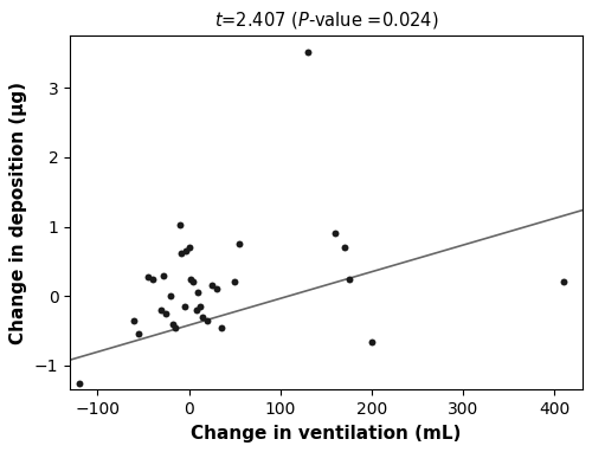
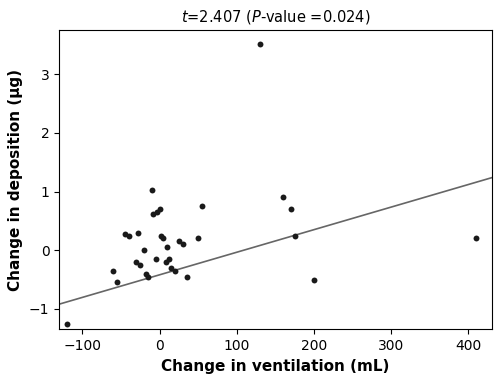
200: -0.66 -> -0.50
